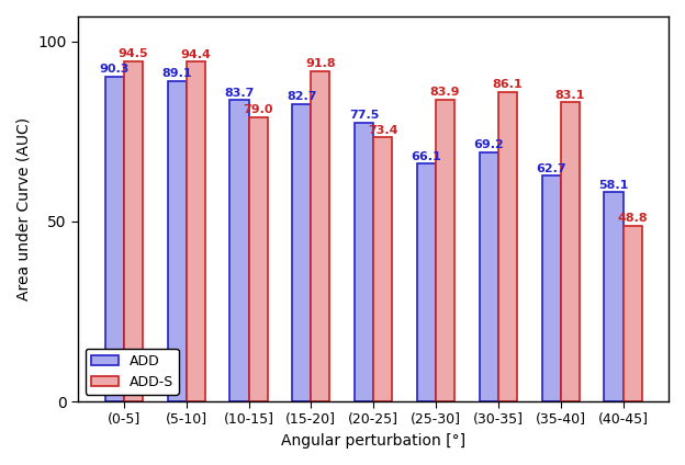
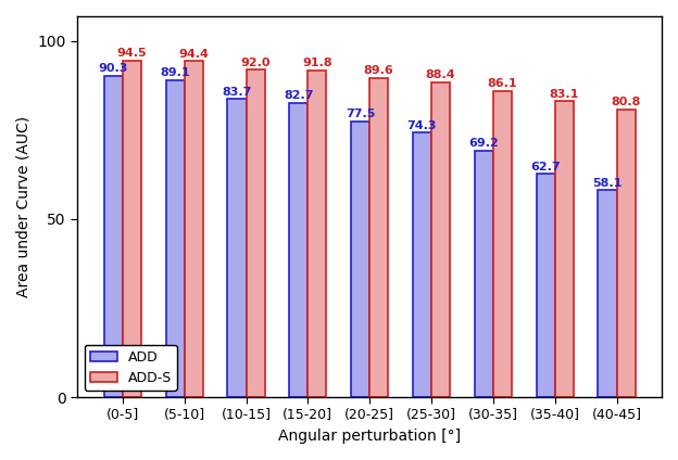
ADD-S/(10-15]: 79.0 -> 92.0
ADD-S/(20-25]: 73.4 -> 89.6
ADD/(25-30]: 66.1 -> 74.3
ADD-S/(25-30]: 83.9 -> 88.4
ADD-S/(40-45]: 48.8 -> 80.8
